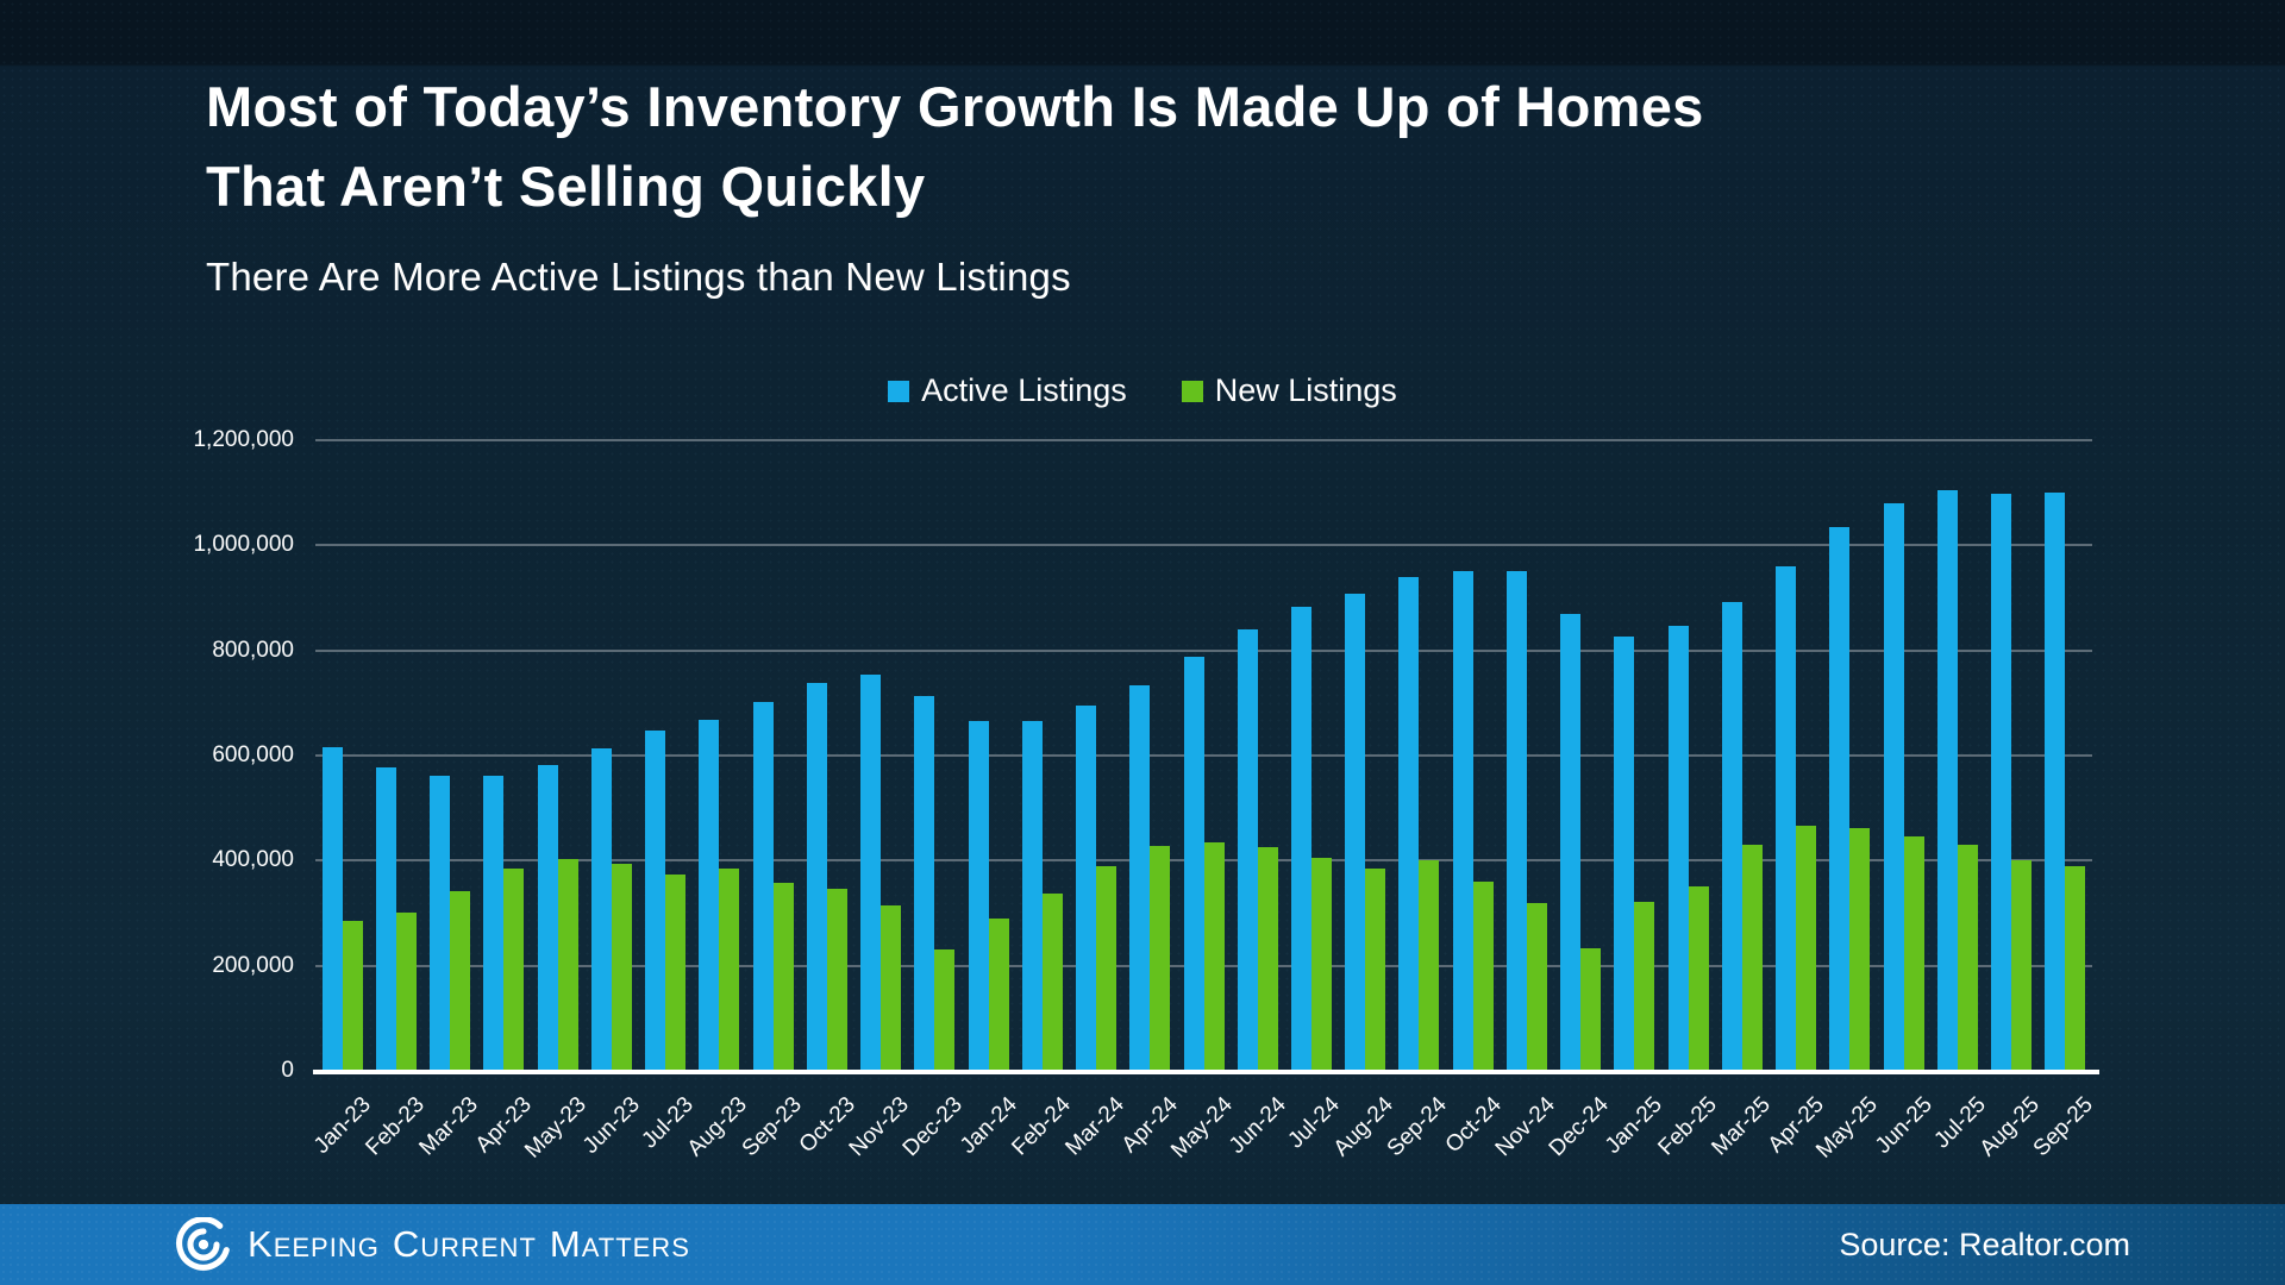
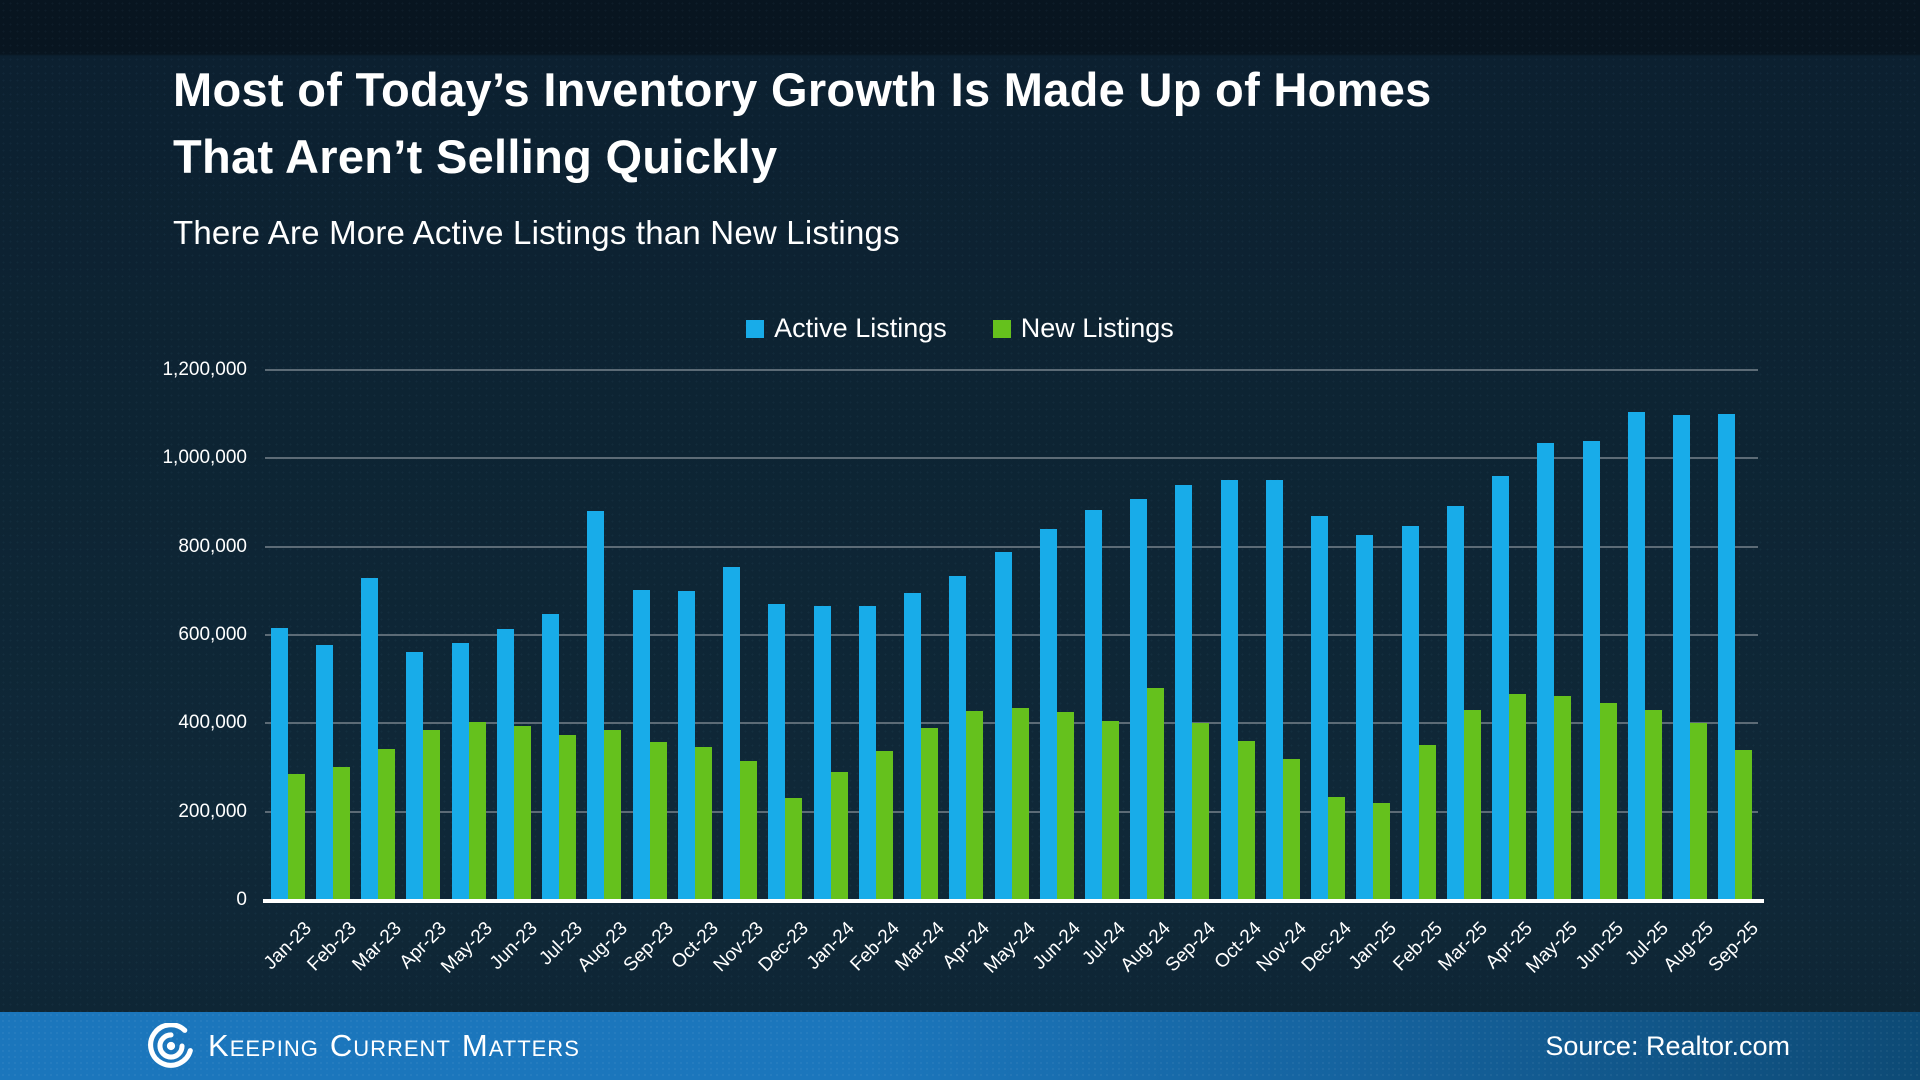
Active Listings/Mar-23: 560000 -> 730000
Active Listings/Aug-23: 670000 -> 880000
Active Listings/Oct-23: 740000 -> 700000
Active Listings/Dec-23: 710000 -> 670000
New Listings/Aug-24: 380000 -> 480000
New Listings/Jan-25: 320000 -> 220000
Active Listings/Jun-25: 1080000 -> 1040000
New Listings/Sep-25: 390000 -> 340000
